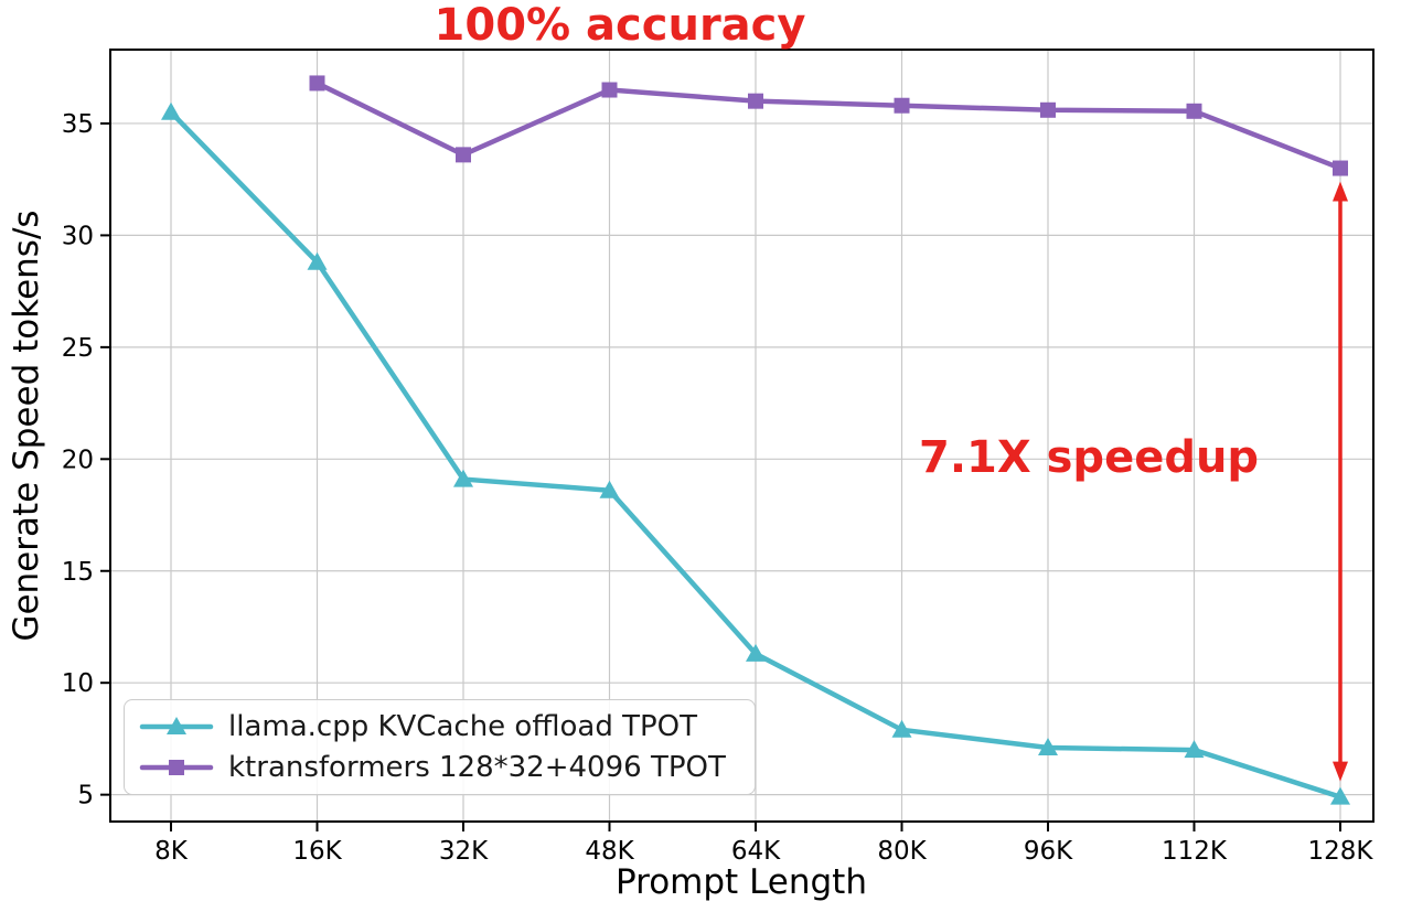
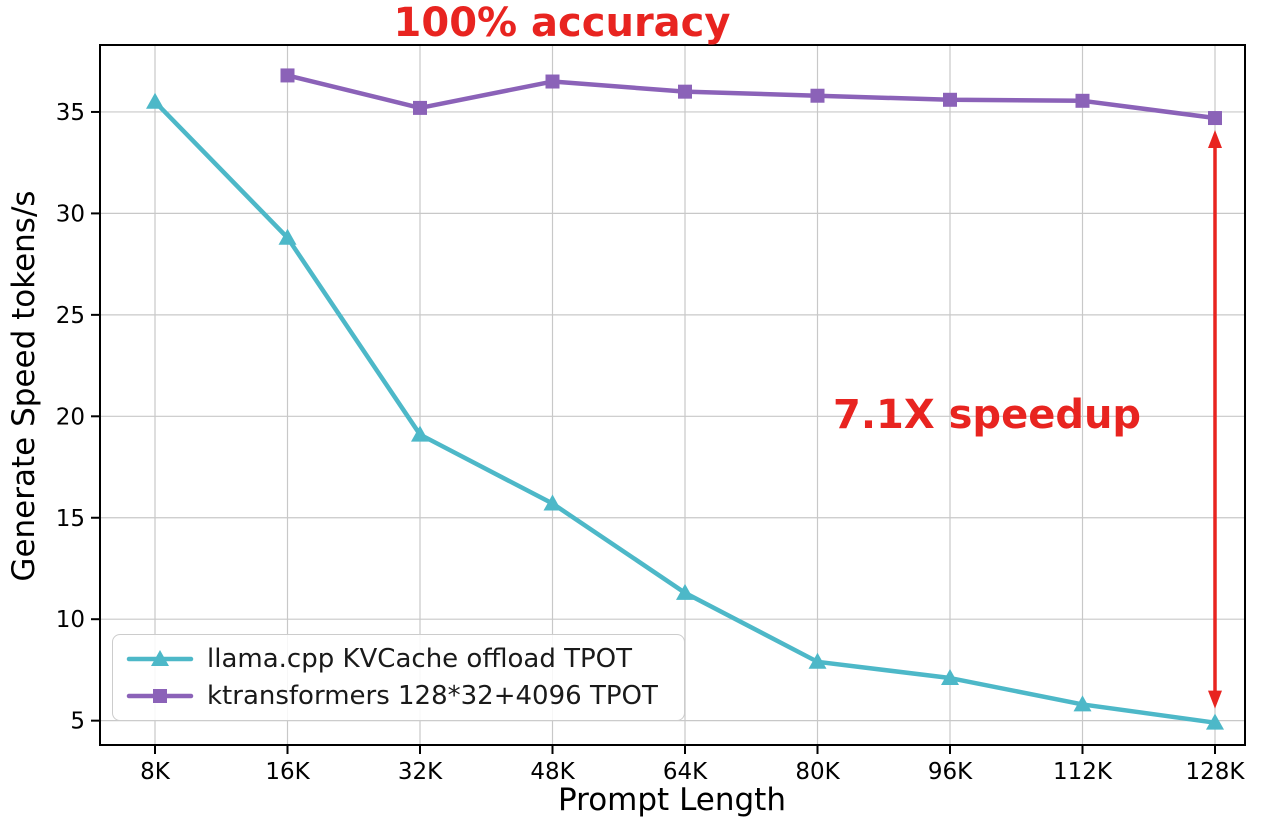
ktransformers 128*32+4096 TPOT/32K: 33.6 -> 35.2
llama.cpp KVCache offload TPOT/48K: 18.6 -> 15.7
llama.cpp KVCache offload TPOT/112K: 7.0 -> 5.8
ktransformers 128*32+4096 TPOT/128K: 33.0 -> 34.7
